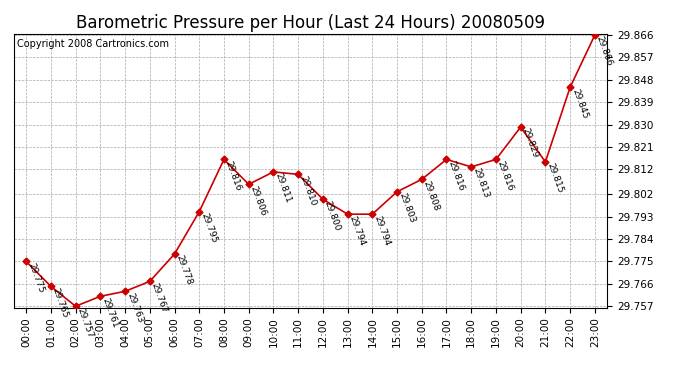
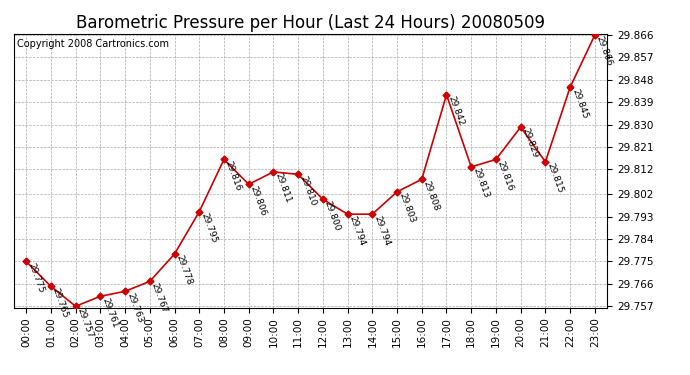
17:00: 29.816 -> 29.842
